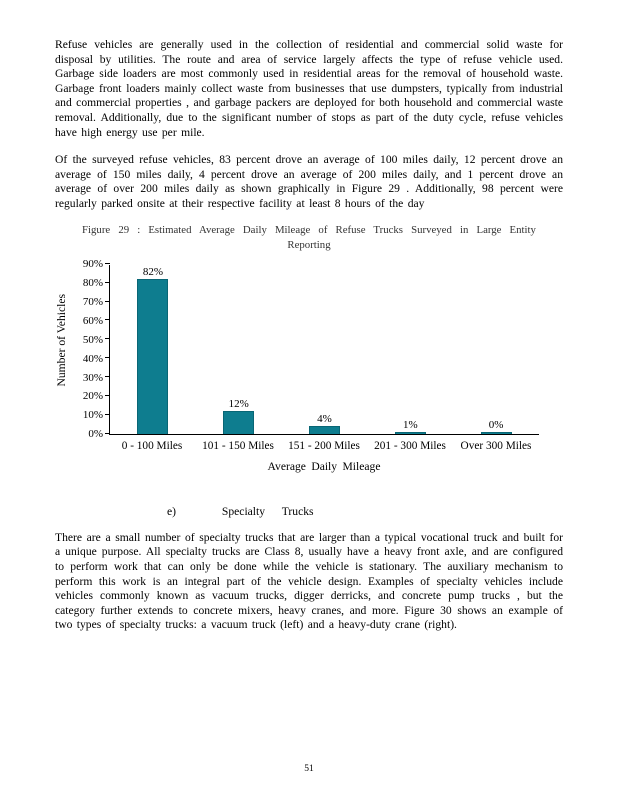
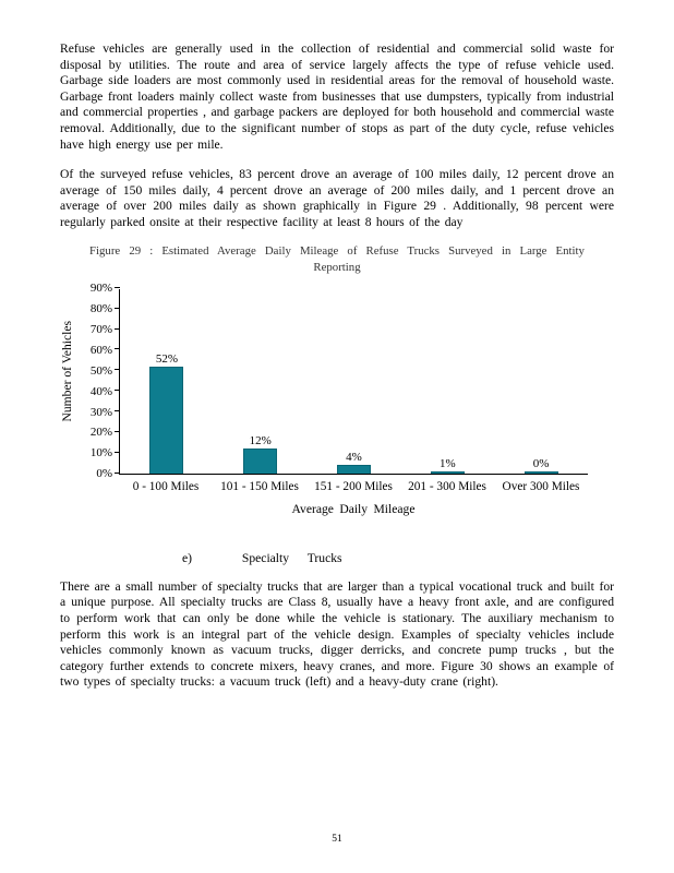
0 - 100 Miles: 82% -> 52%
